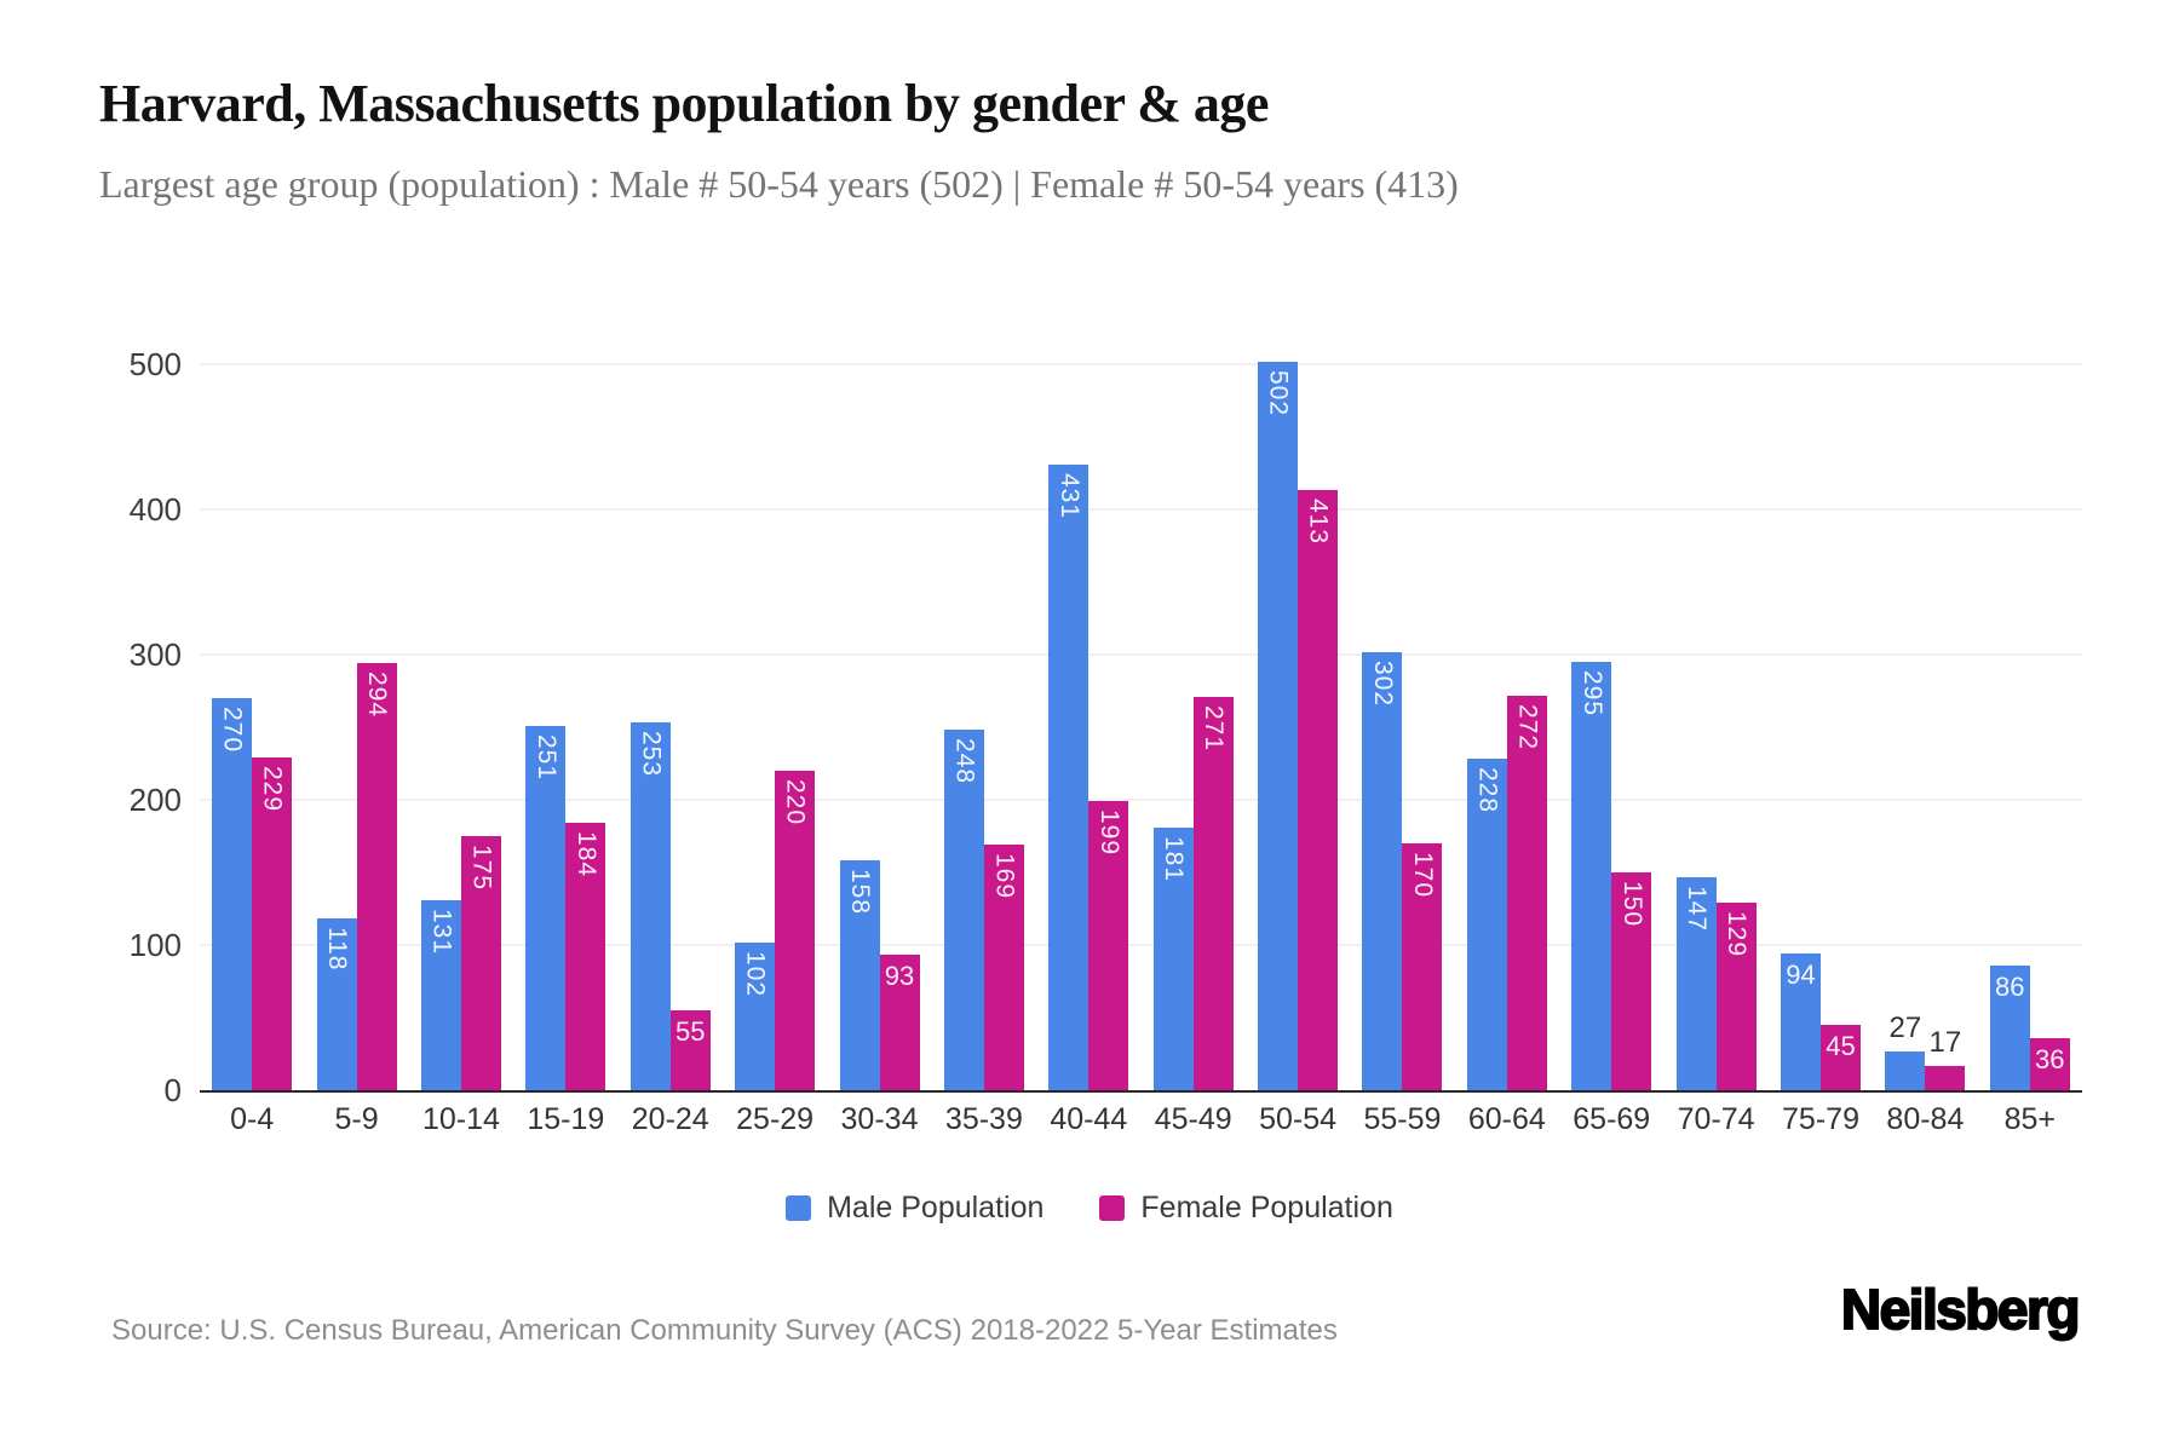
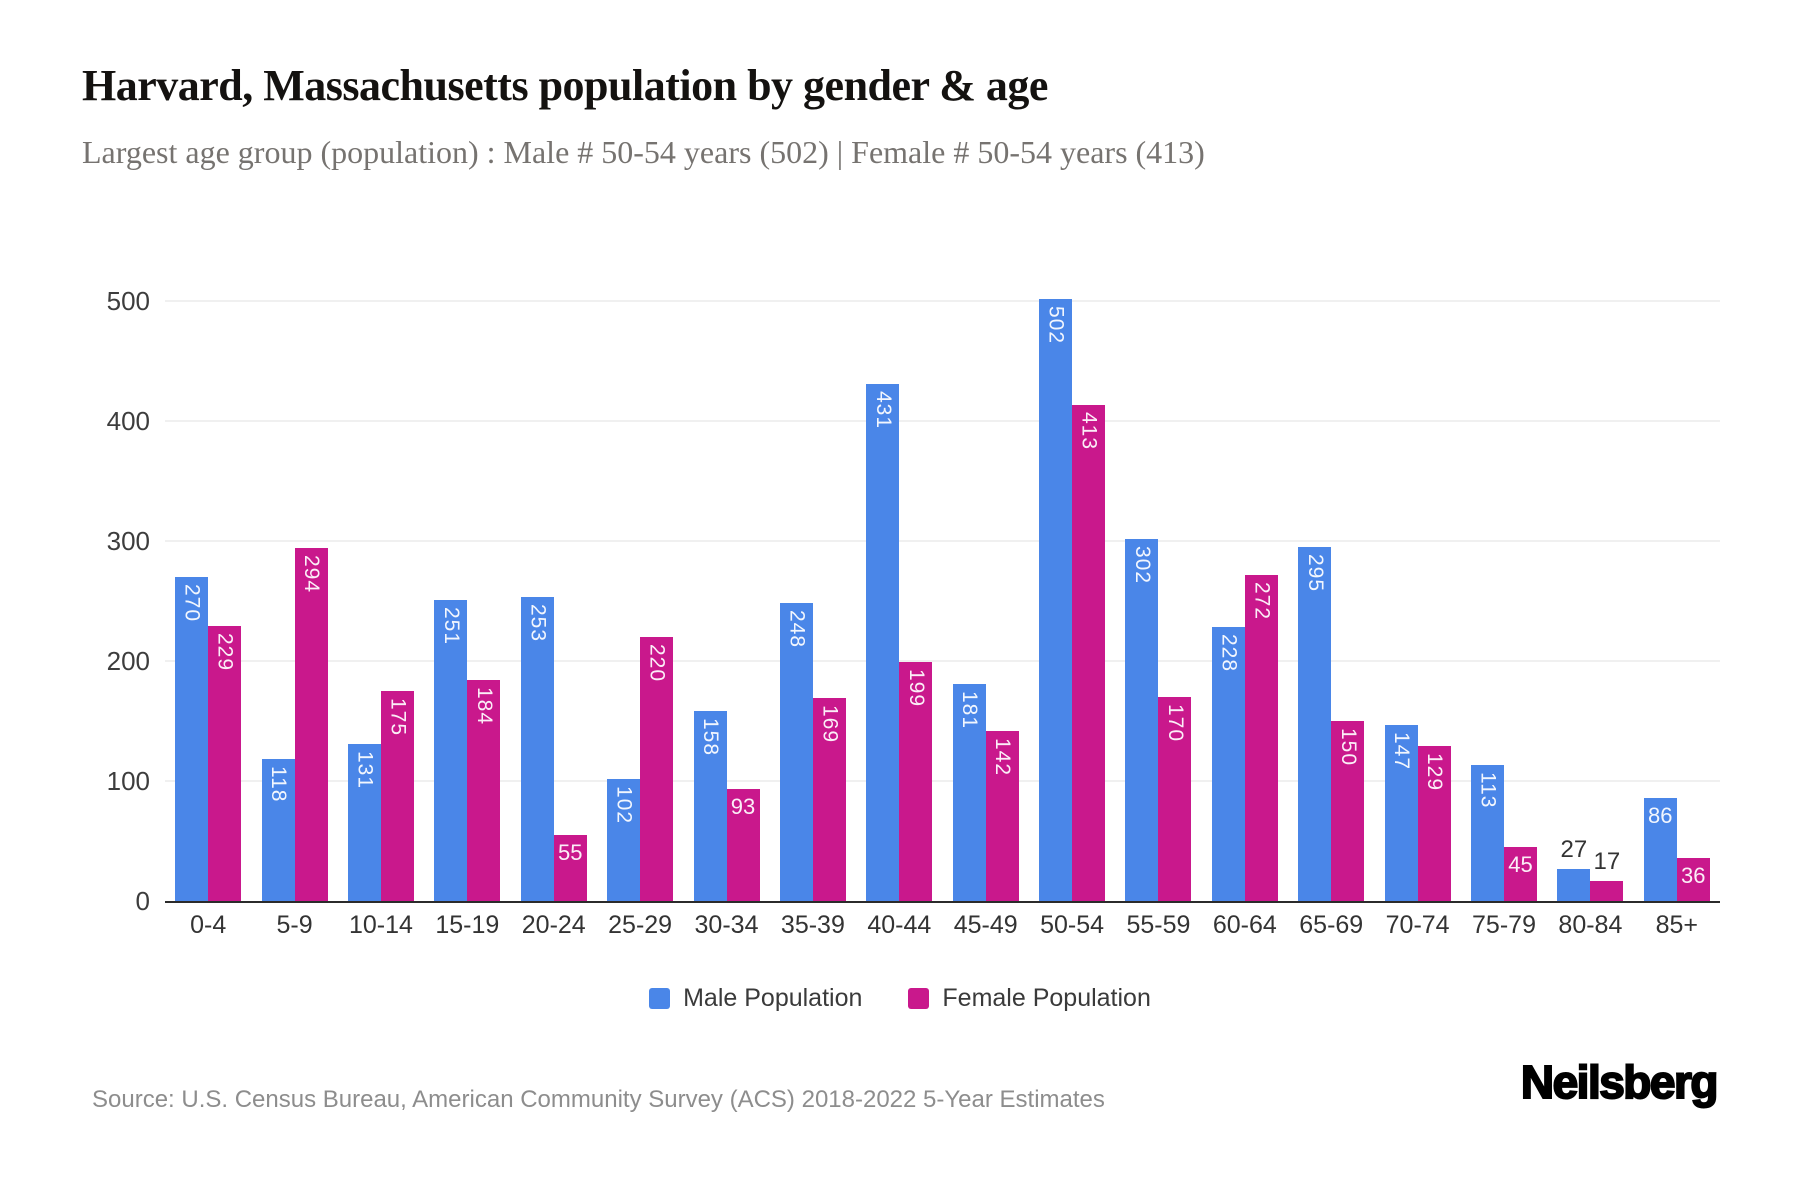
Female Population/45-49: 271 -> 142
Male Population/75-79: 94 -> 113
